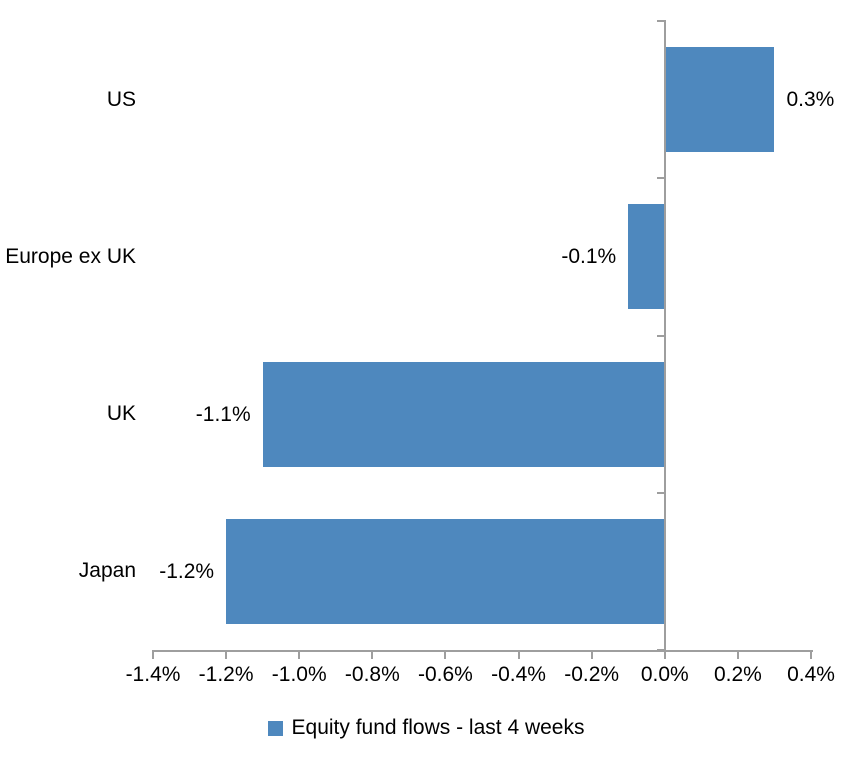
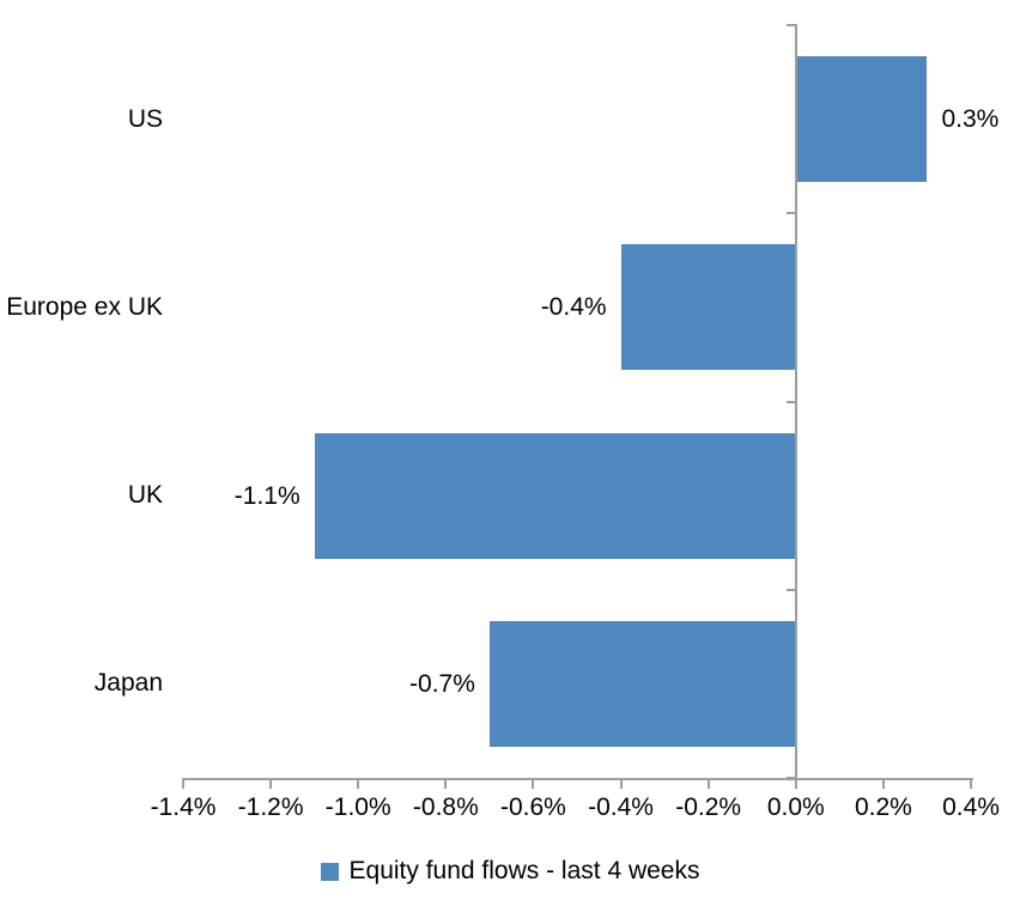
Europe ex UK: -0.1% -> -0.4%
Japan: -1.2% -> -0.7%
